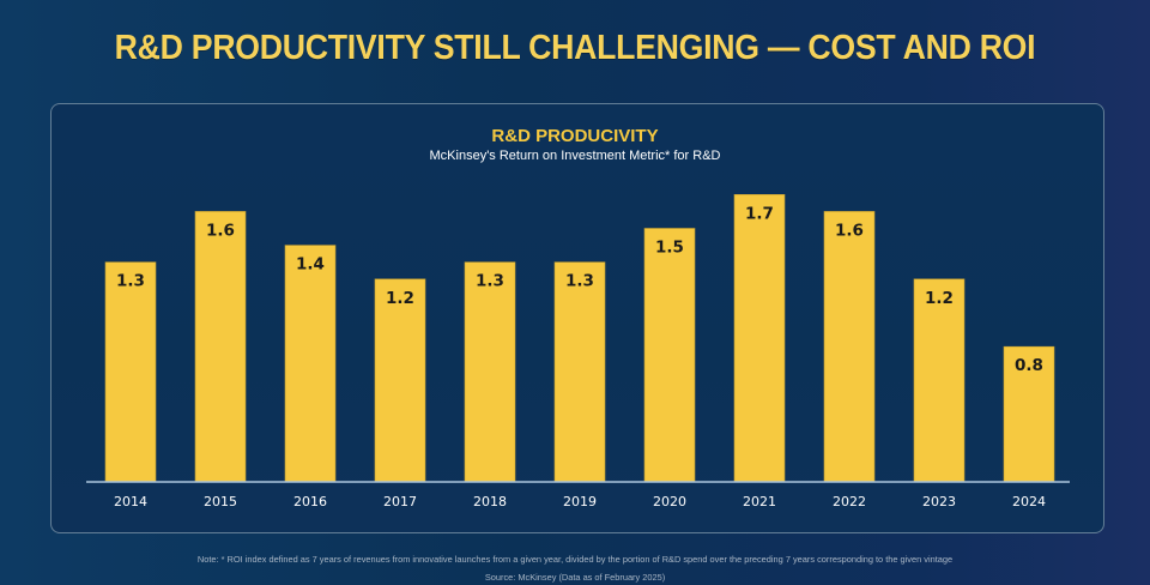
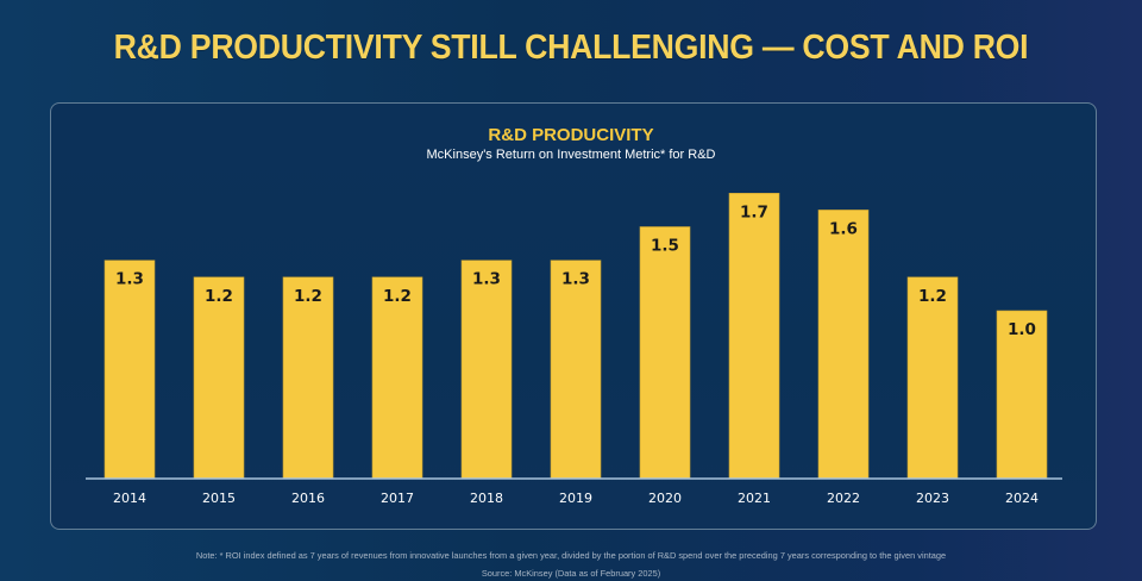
2015: 1.6 -> 1.2
2016: 1.4 -> 1.2
2024: 0.8 -> 1.0
